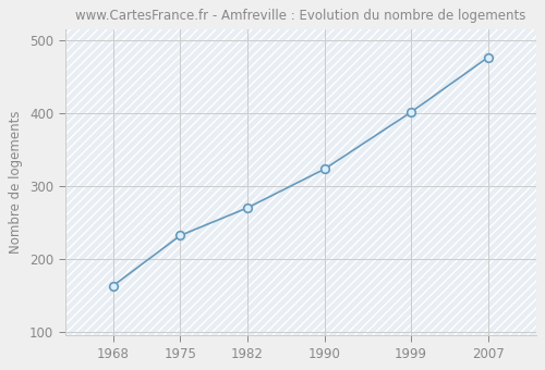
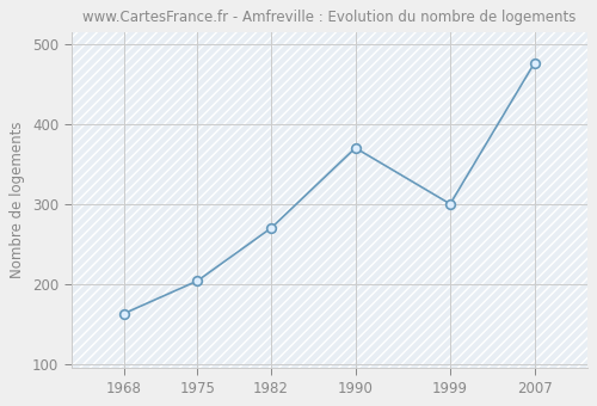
1975: 232 -> 204
1990: 323 -> 370
1999: 401 -> 300
